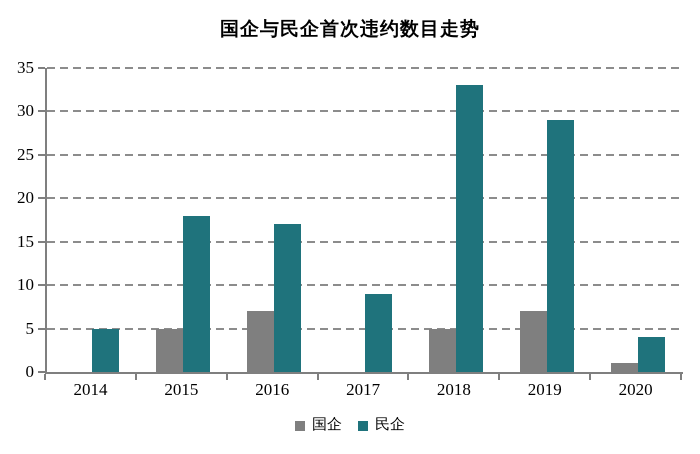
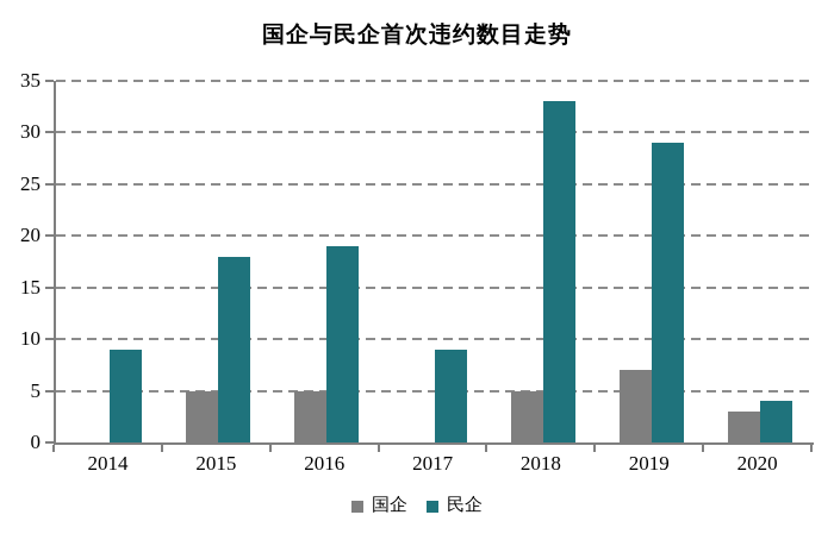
民企/2014: 5 -> 9
国企/2016: 7 -> 5
民企/2016: 17 -> 19
国企/2020: 1 -> 3
